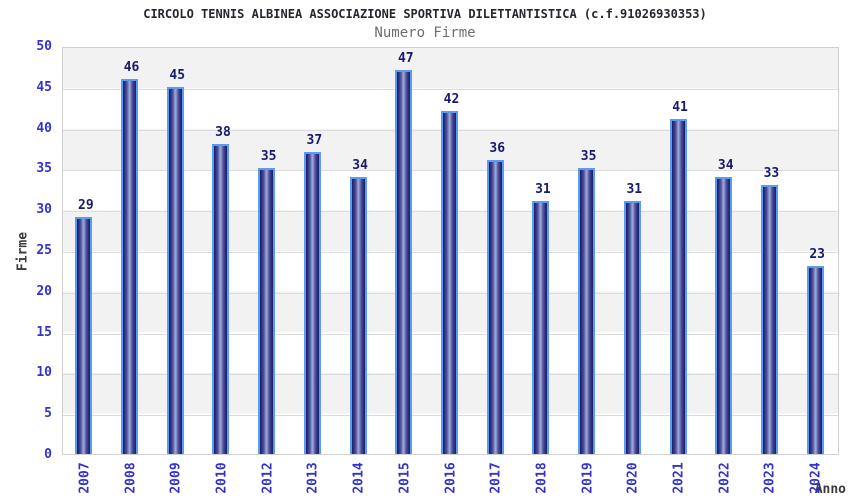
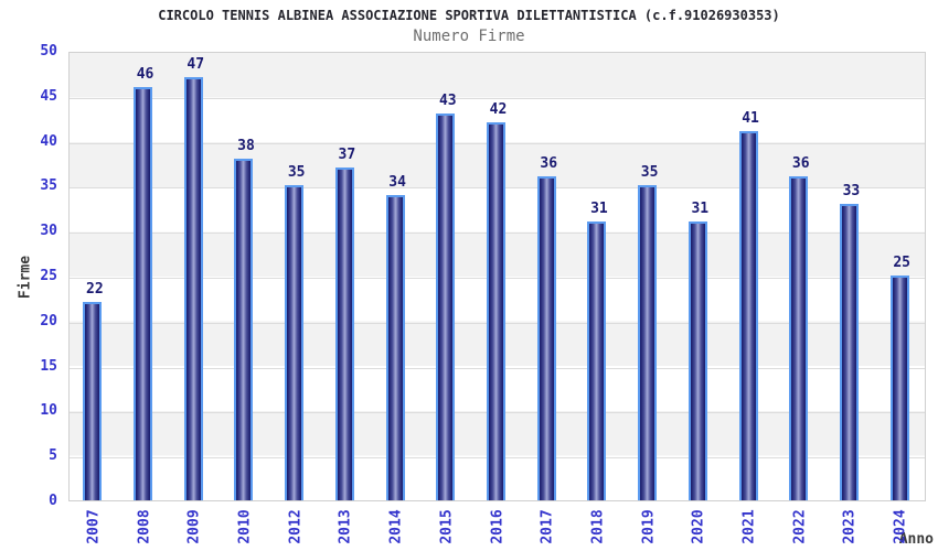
2007: 29 -> 22
2009: 45 -> 47
2015: 47 -> 43
2022: 34 -> 36
2024: 23 -> 25
